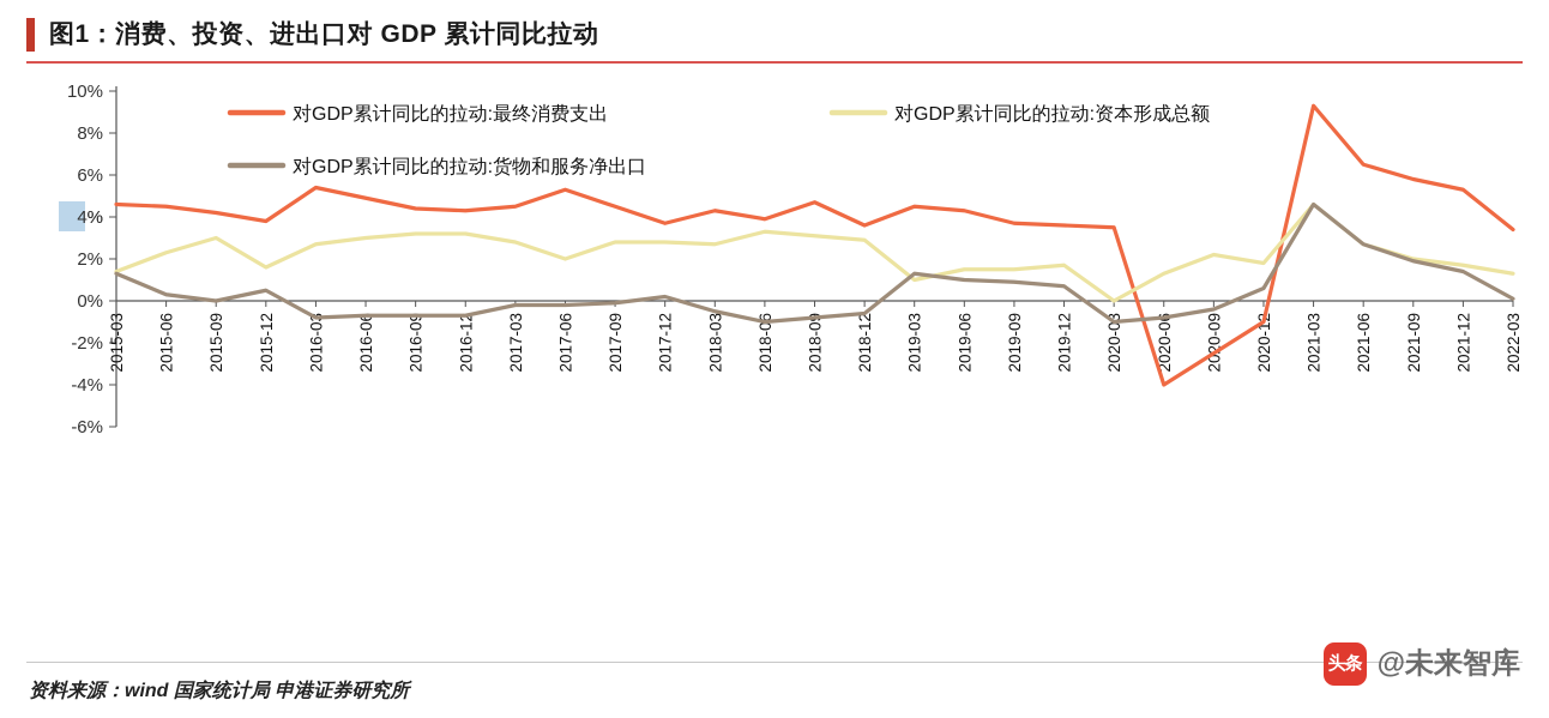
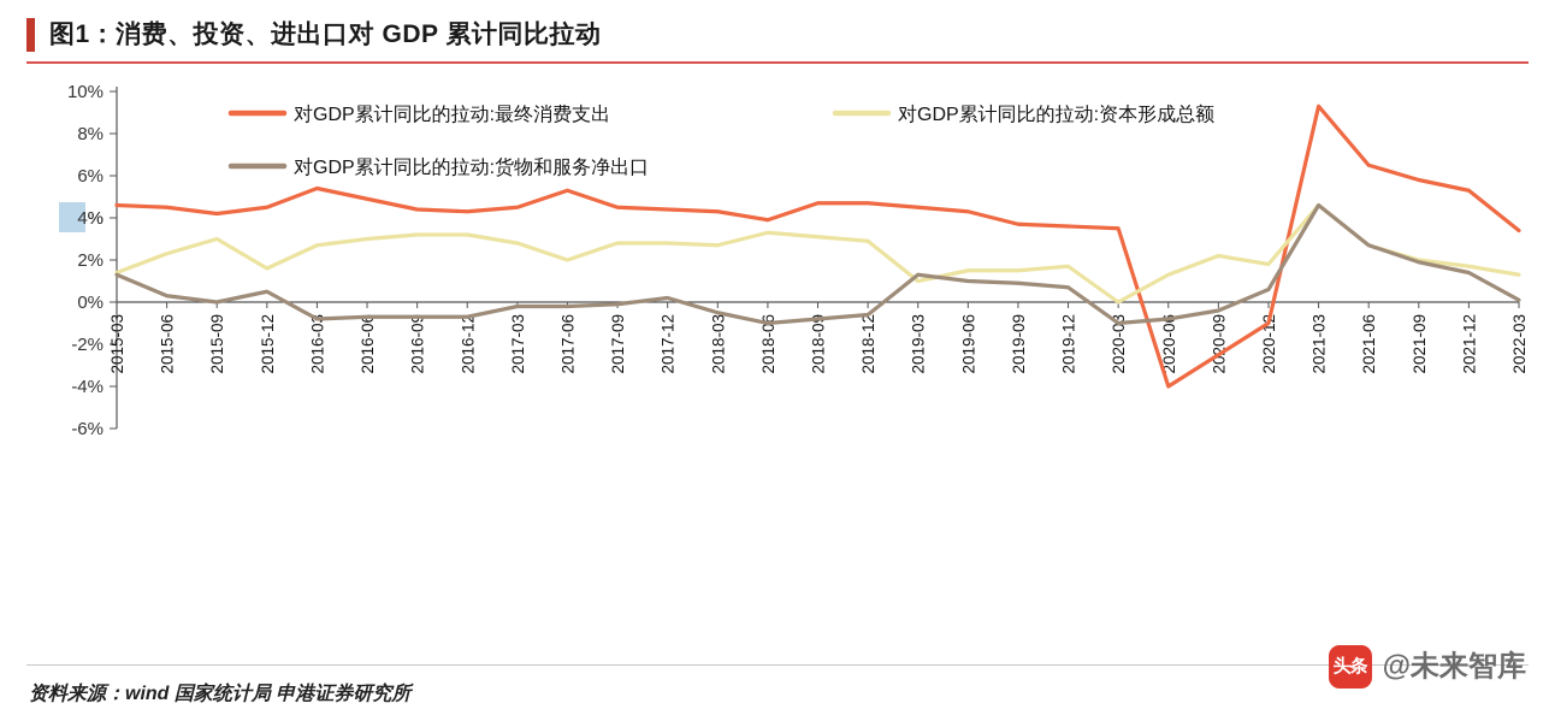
对GDP累计同比的拉动:最终消费支出/2015-12: 3.8% -> 4.5%
对GDP累计同比的拉动:最终消费支出/2017-12: 3.7% -> 4.4%
对GDP累计同比的拉动:最终消费支出/2018-12: 3.6% -> 4.7%
